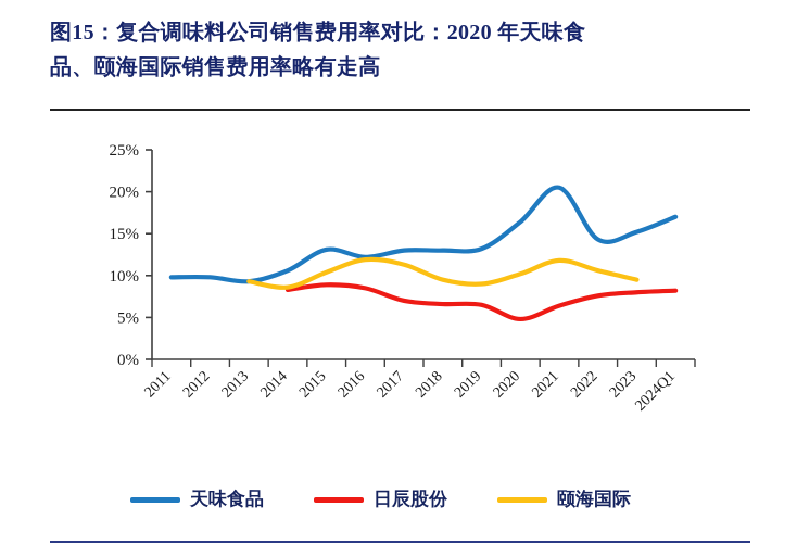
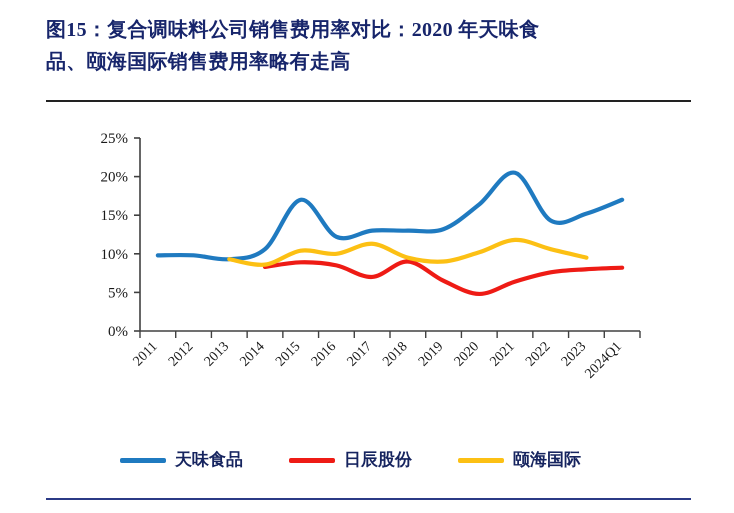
天味食品/2015: 13% -> 17%
颐海国际/2016: 12% -> 10%
日辰股份/2018: 7% -> 9%
